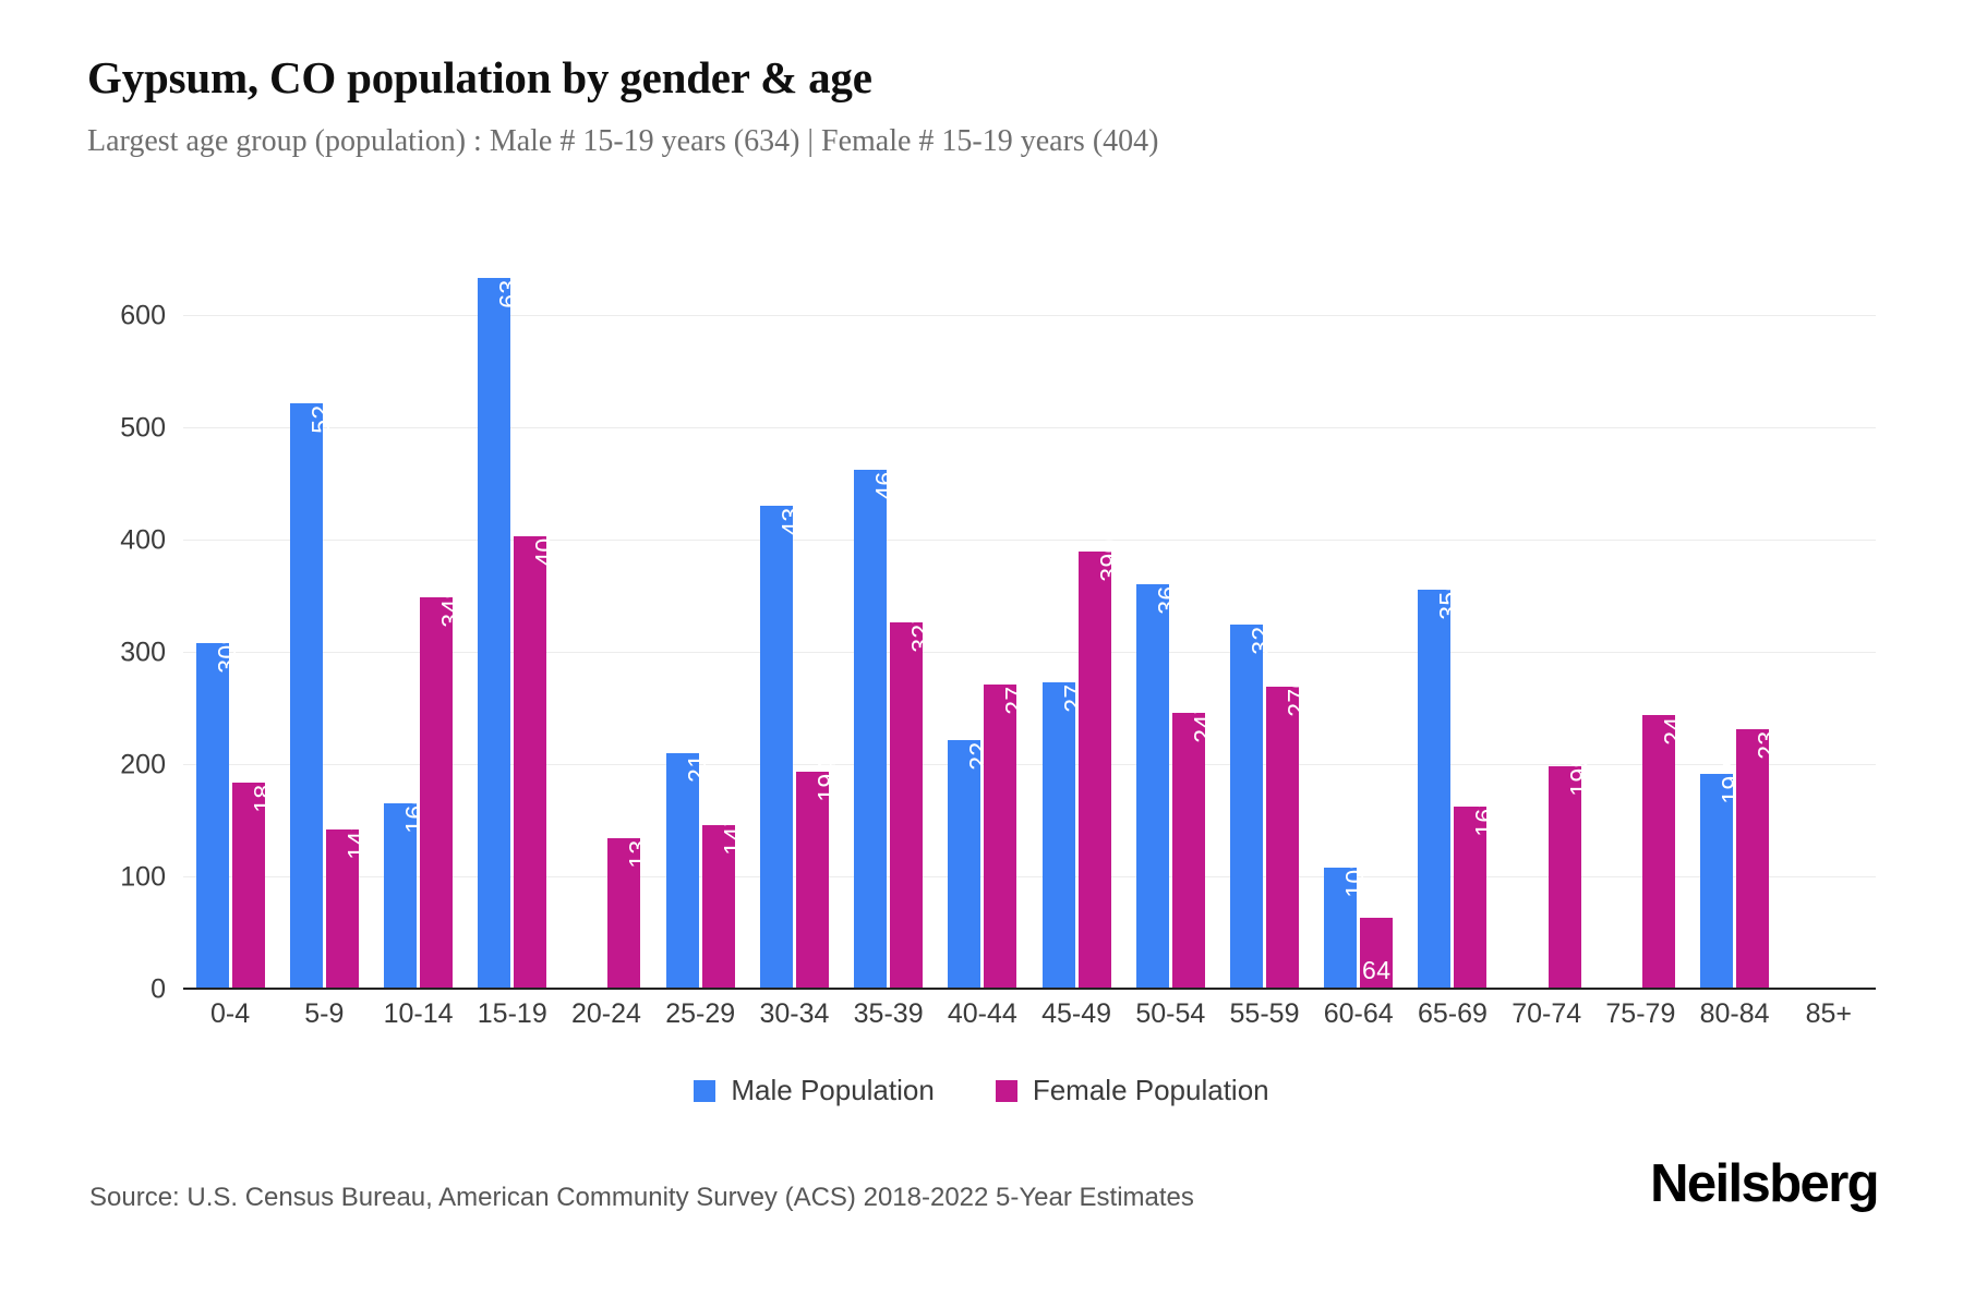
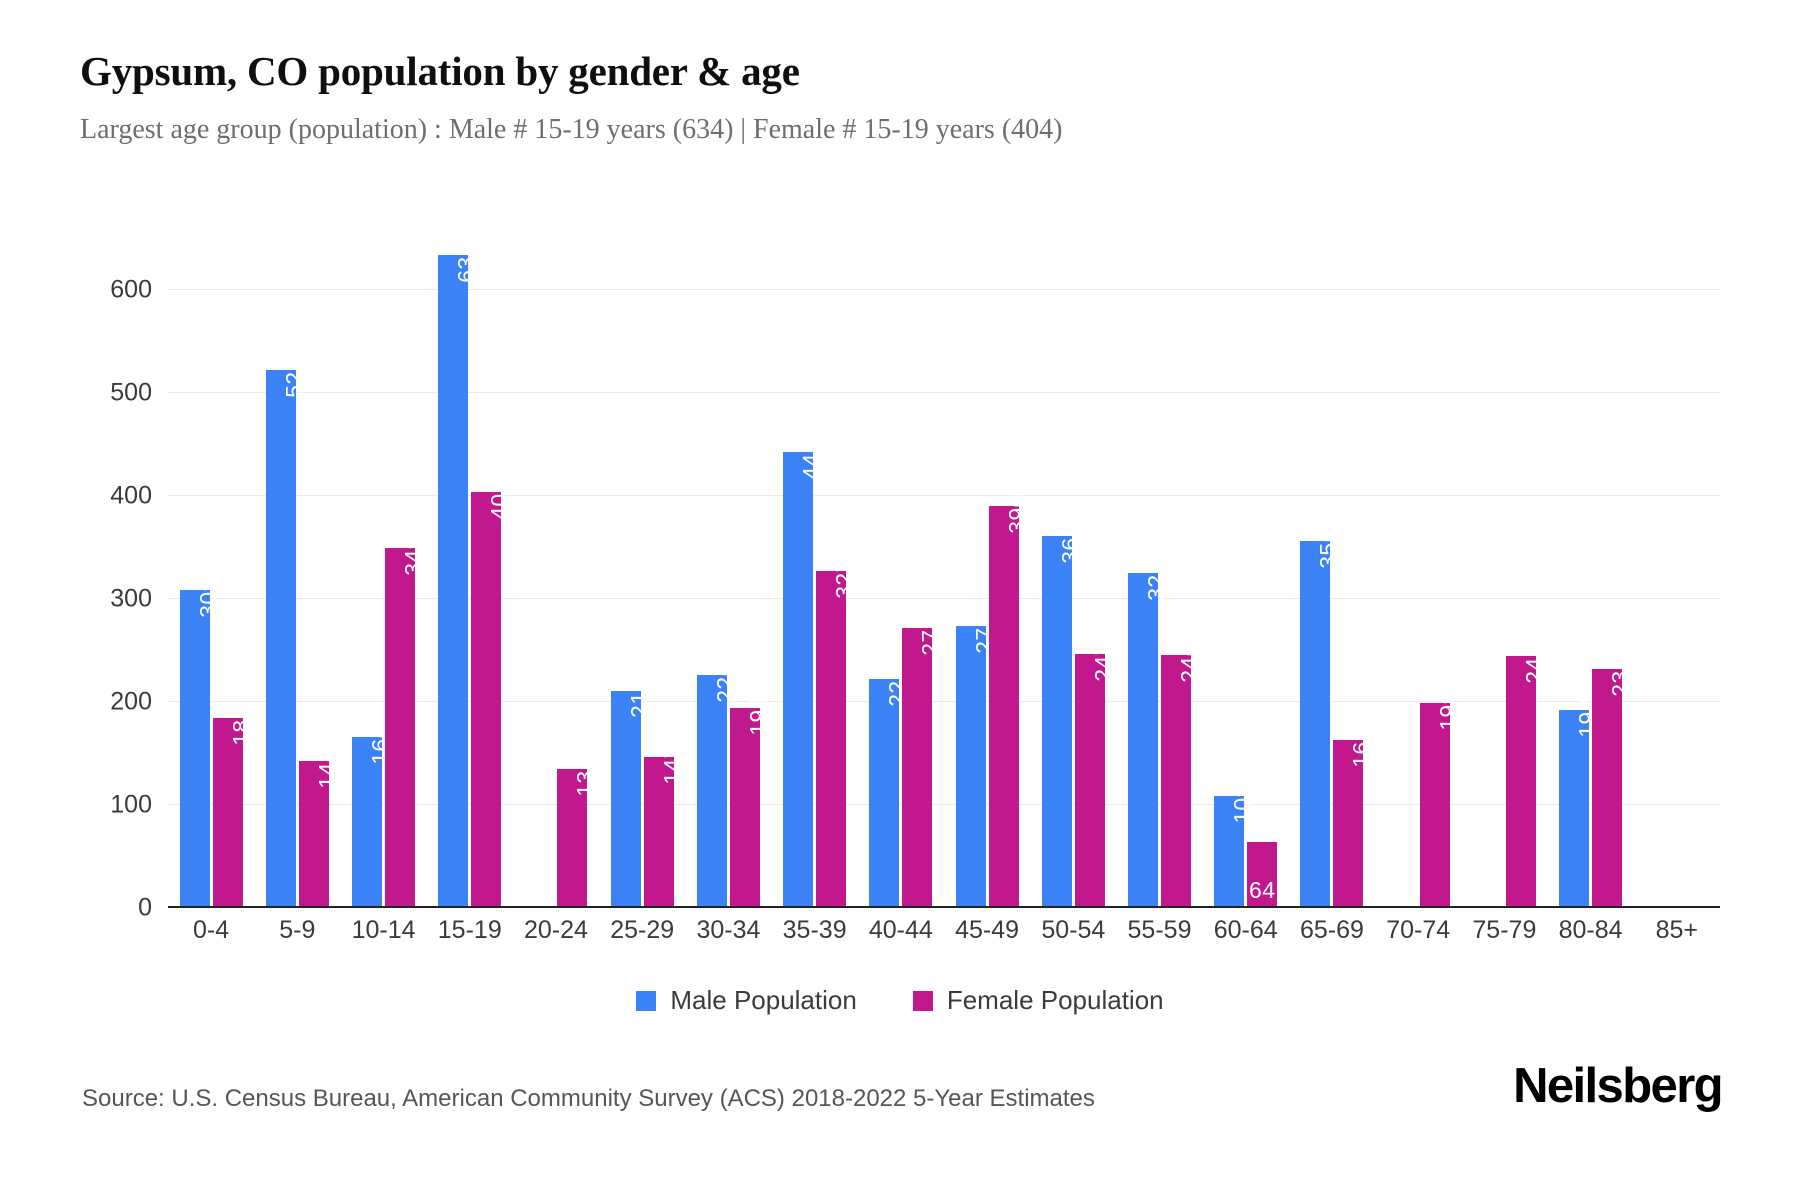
Male Population/30-34: 431 -> 226
Male Population/35-39: 463 -> 443
Female Population/55-59: 270 -> 246
